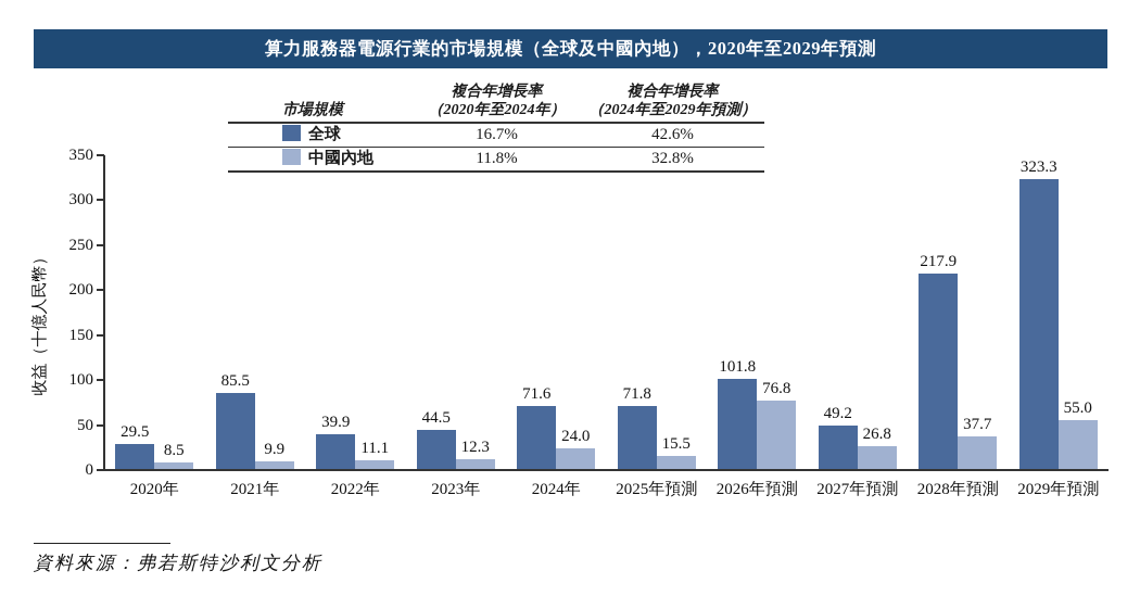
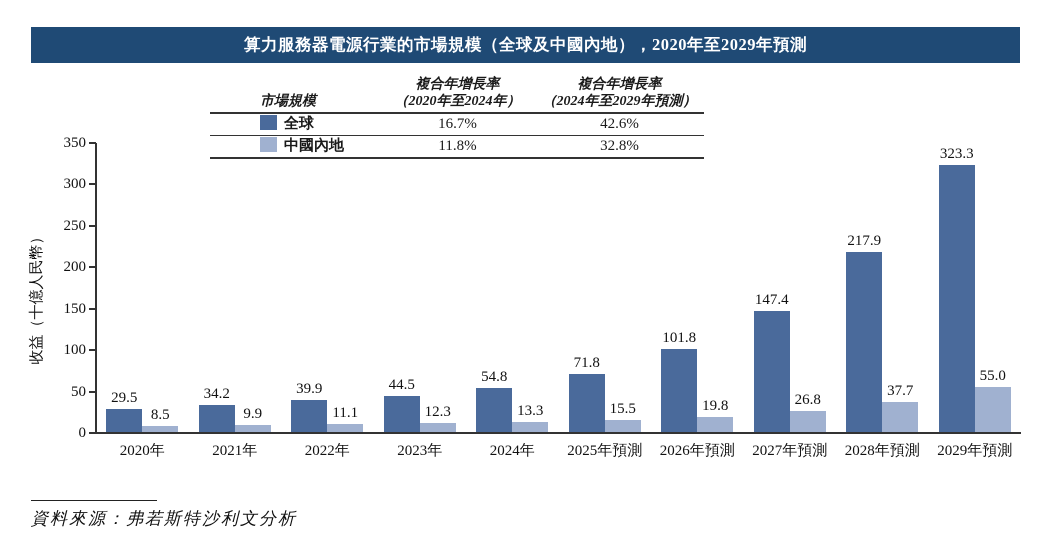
全球/2021年: 85.5 -> 34.2
全球/2024年: 71.6 -> 54.8
中國內地/2024年: 24.0 -> 13.3
中國內地/2026年預測: 76.8 -> 19.8
全球/2027年預測: 49.2 -> 147.4
